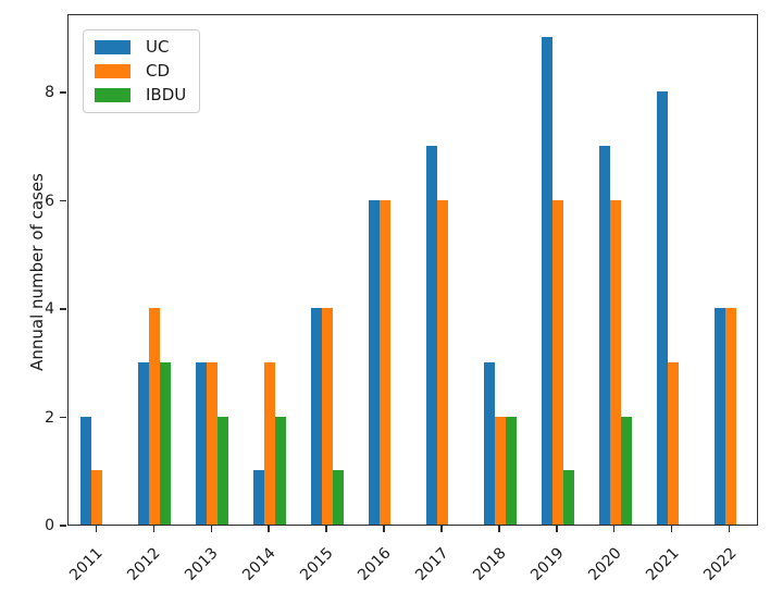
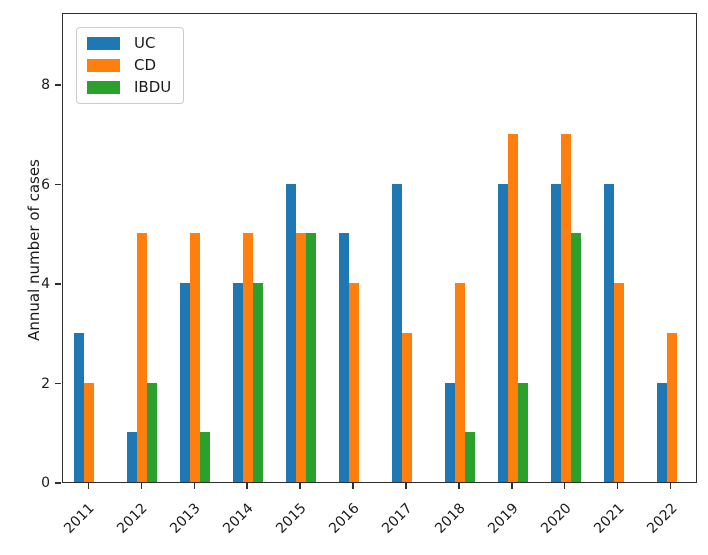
UC/2011: 2 -> 3
CD/2011: 1 -> 2
UC/2012: 3 -> 1
CD/2012: 4 -> 5
IBDU/2012: 3 -> 2
UC/2013: 3 -> 4
CD/2013: 3 -> 5
IBDU/2013: 2 -> 1
UC/2014: 1 -> 4
CD/2014: 3 -> 5
IBDU/2014: 2 -> 4
UC/2015: 4 -> 6
CD/2015: 4 -> 5
IBDU/2015: 1 -> 5
UC/2016: 6 -> 5
CD/2016: 6 -> 4
UC/2017: 7 -> 6
CD/2017: 6 -> 3
UC/2018: 3 -> 2
CD/2018: 2 -> 4
IBDU/2018: 2 -> 1
UC/2019: 9 -> 6
CD/2019: 6 -> 7
IBDU/2019: 1 -> 2
UC/2020: 7 -> 6
CD/2020: 6 -> 7
IBDU/2020: 2 -> 5
UC/2021: 8 -> 6
CD/2021: 3 -> 4
UC/2022: 4 -> 2
CD/2022: 4 -> 3
